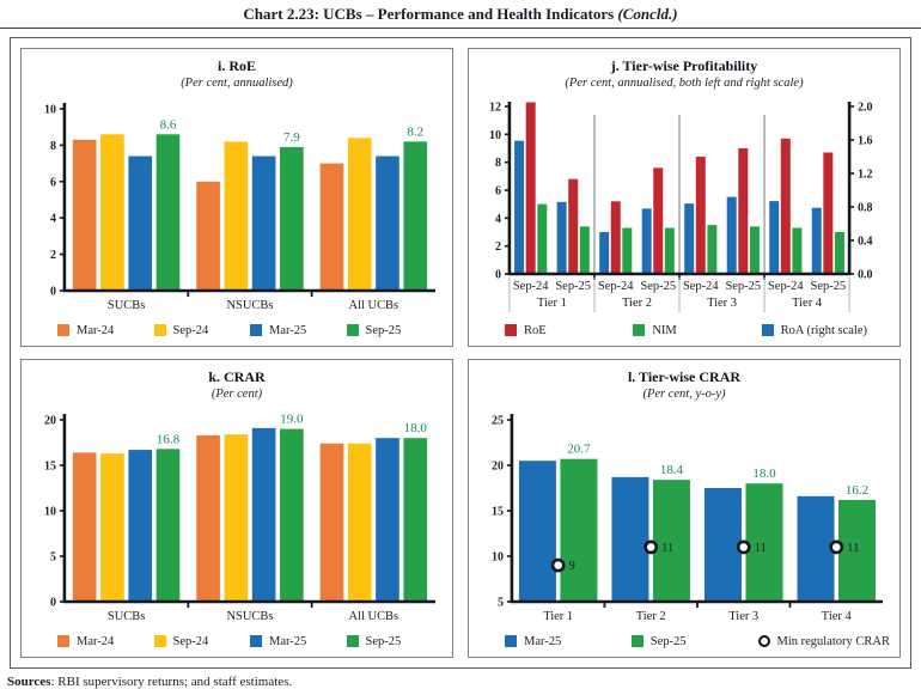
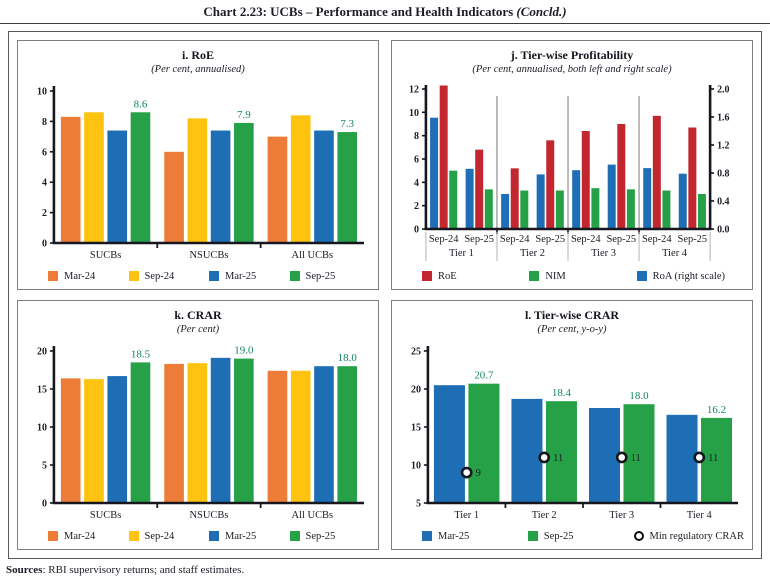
i. RoE/Sep-25/All UCBs: 8.2 -> 7.3
k. CRAR/Sep-25/SUCBs: 16.8 -> 18.5
